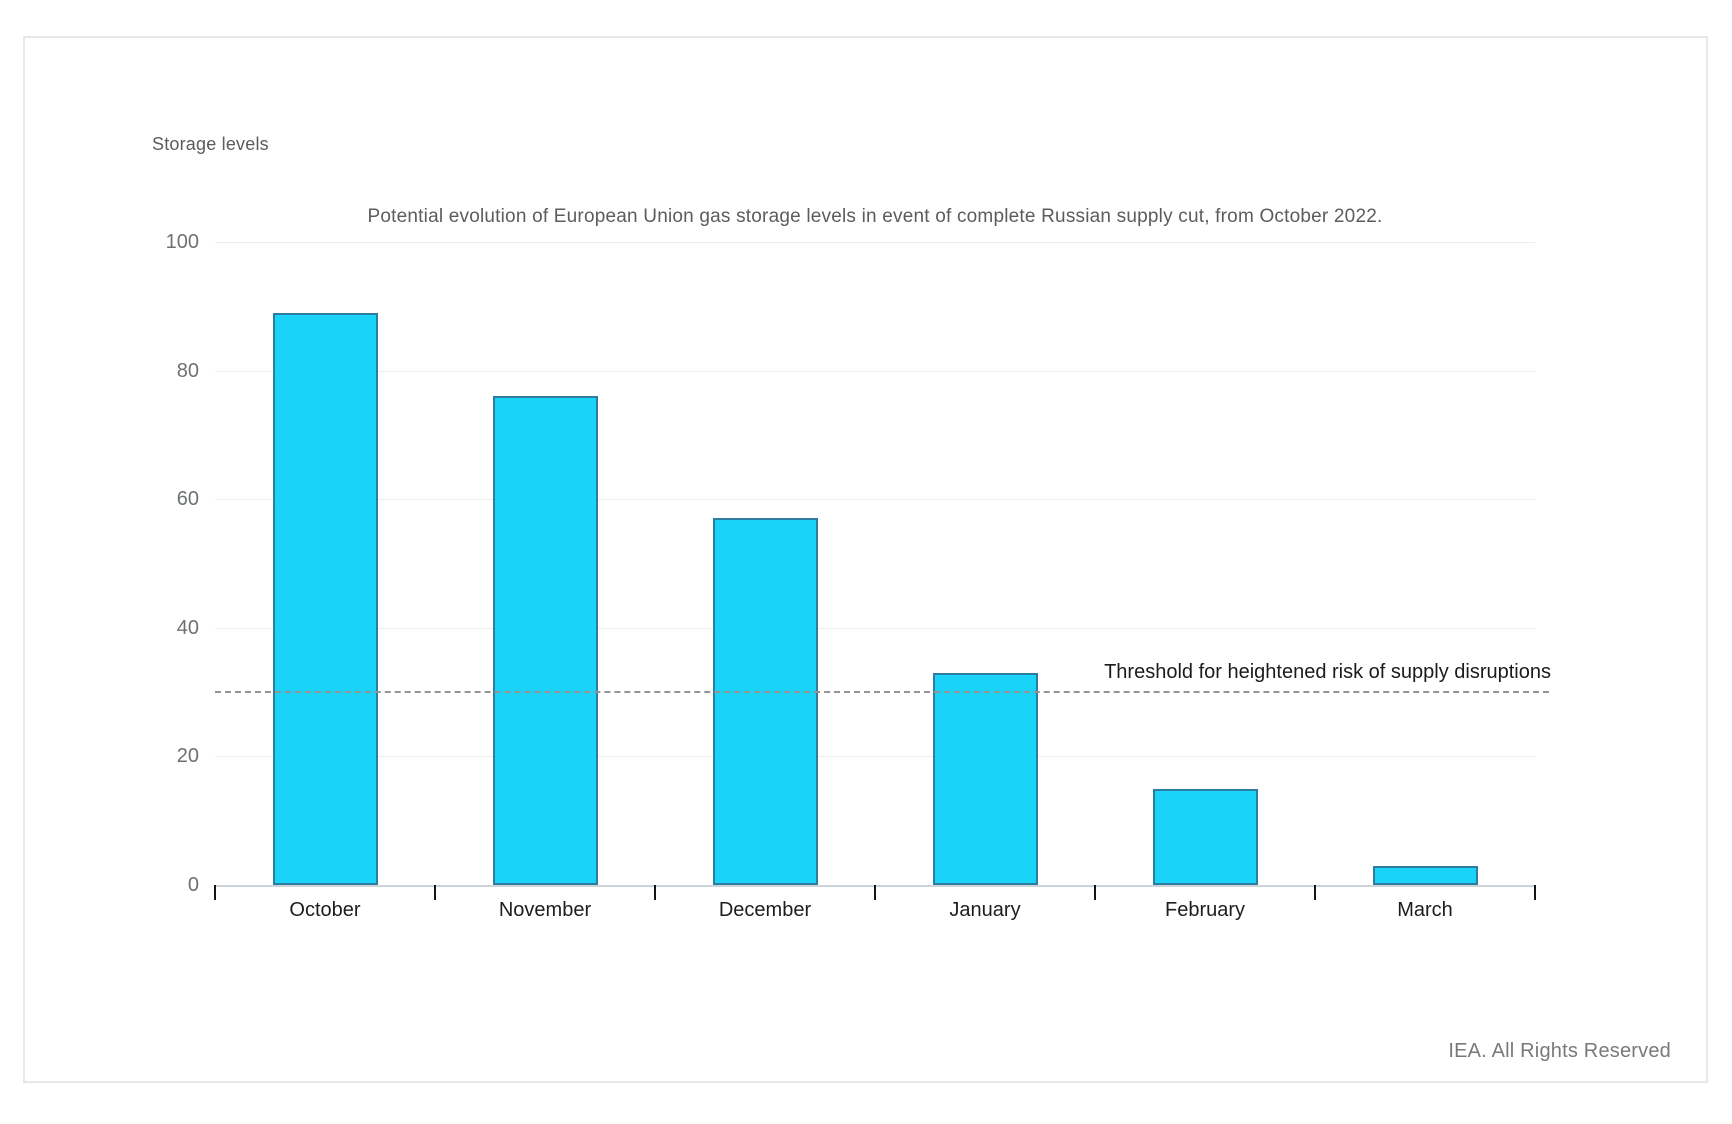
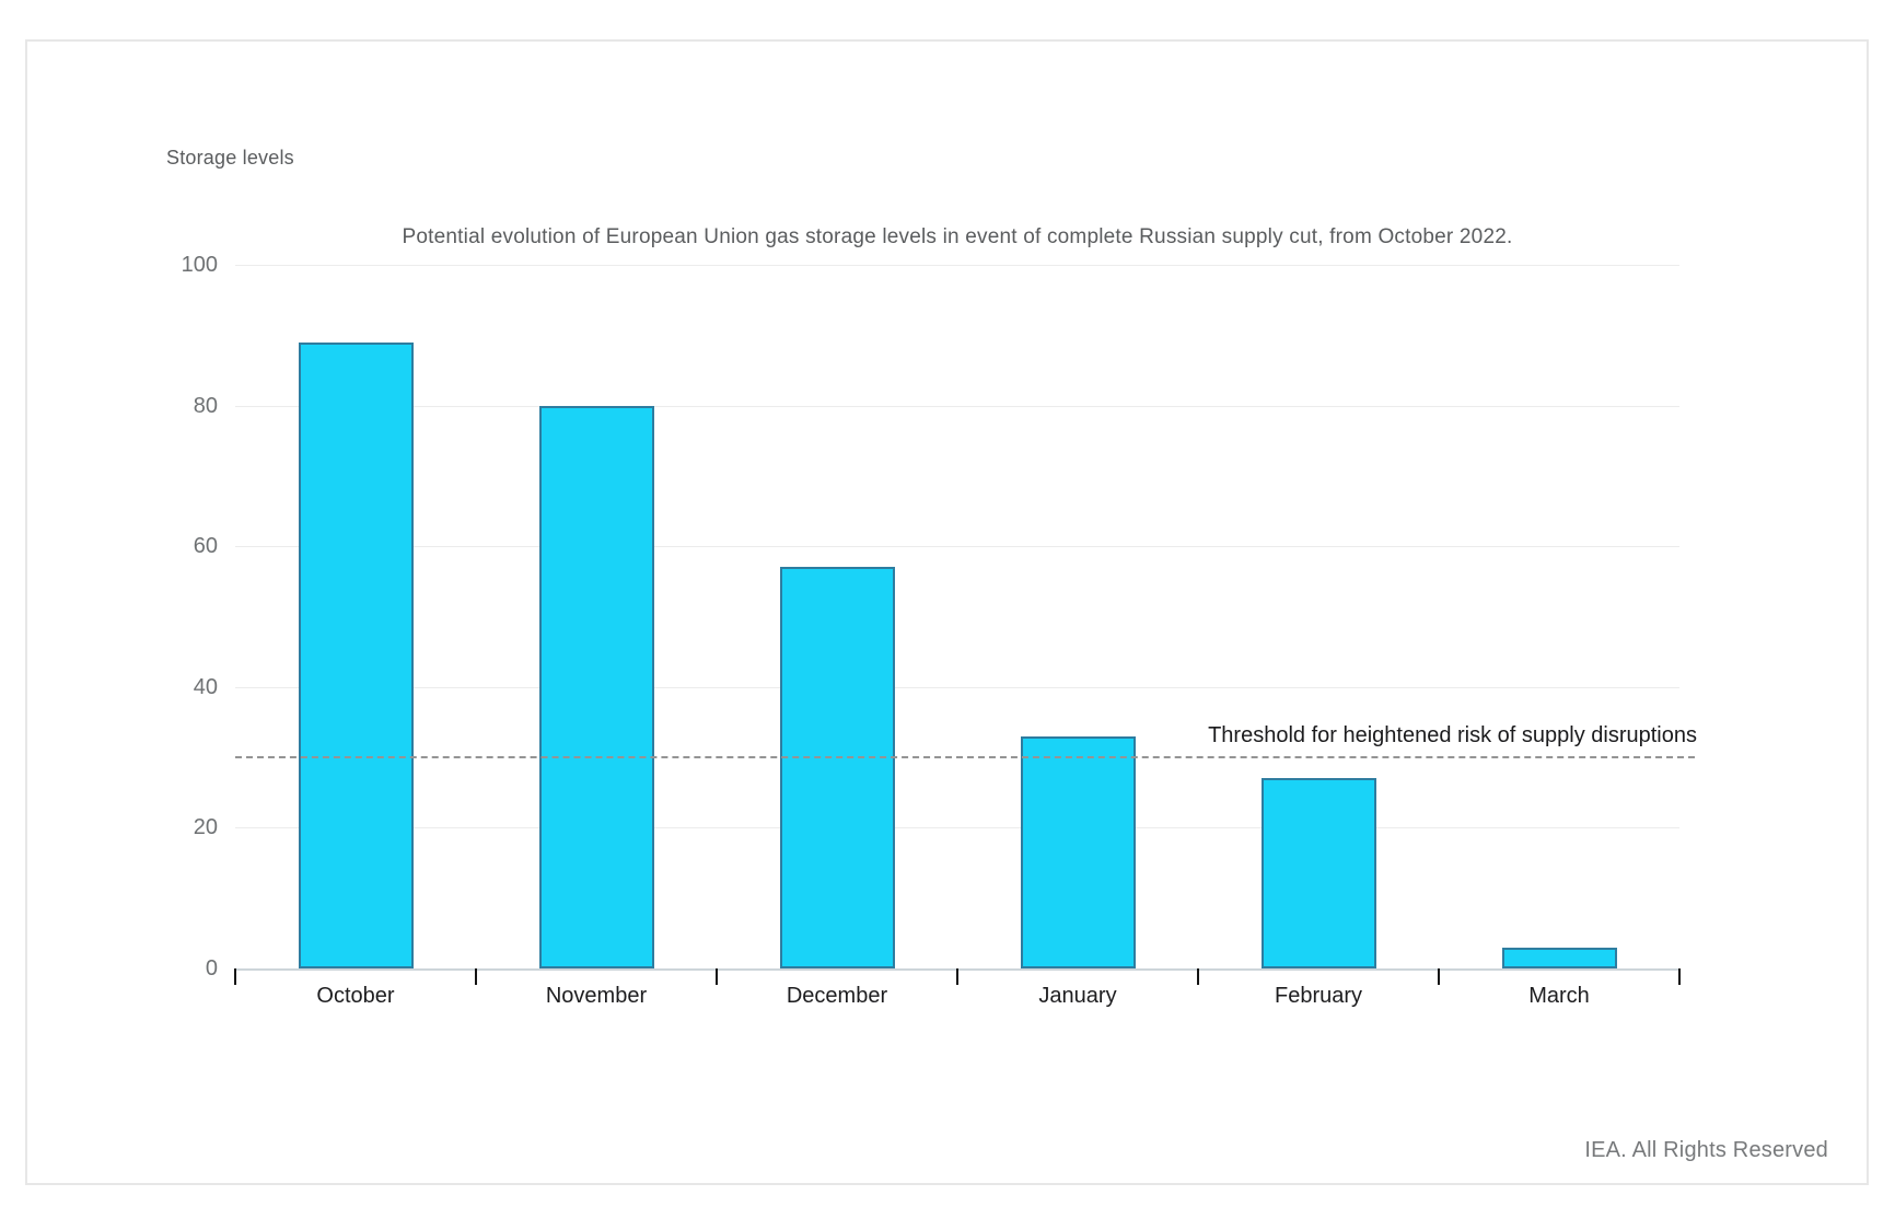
November: 76 -> 80
February: 15 -> 27
